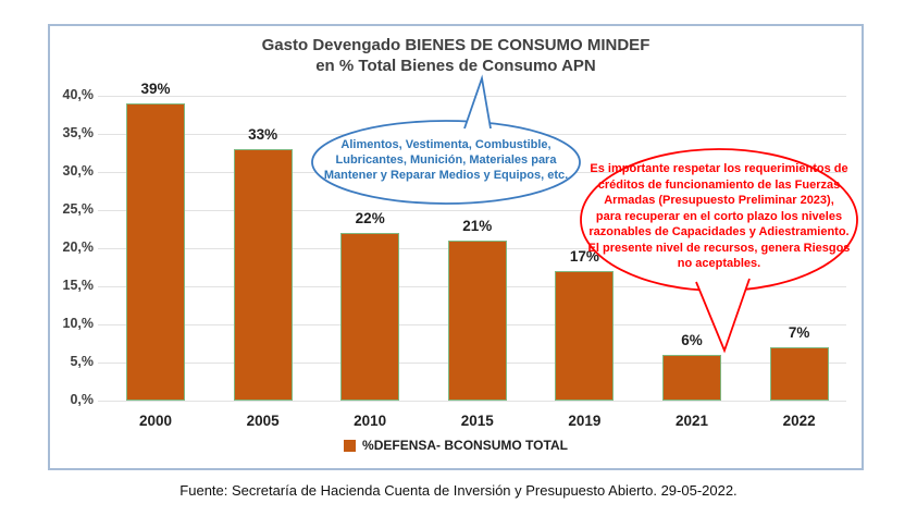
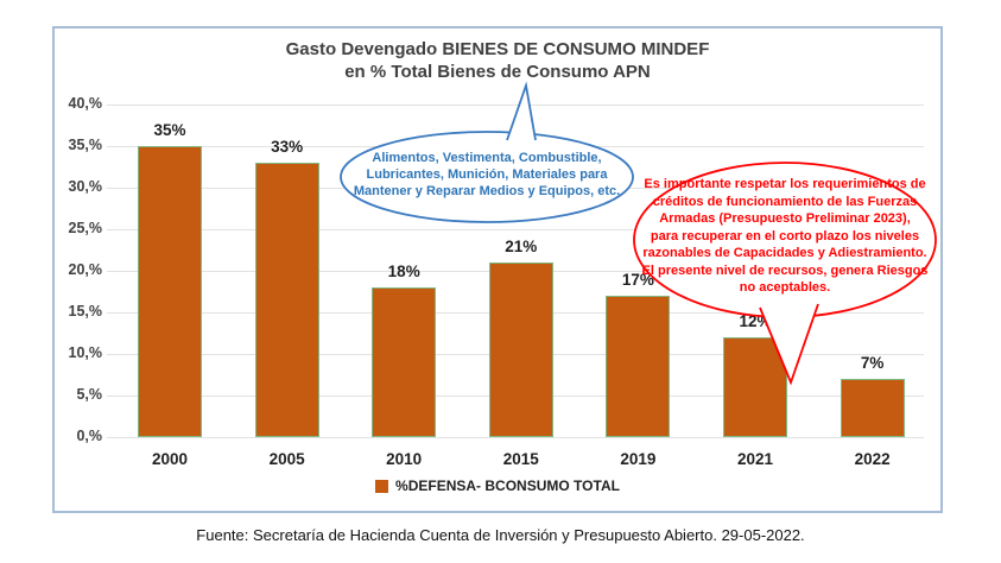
2000: 39% -> 35%
2010: 22% -> 18%
2021: 6% -> 12%
